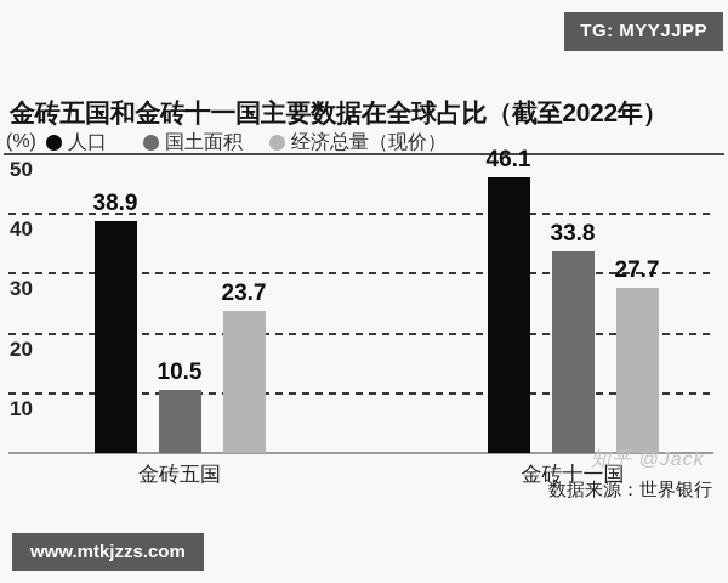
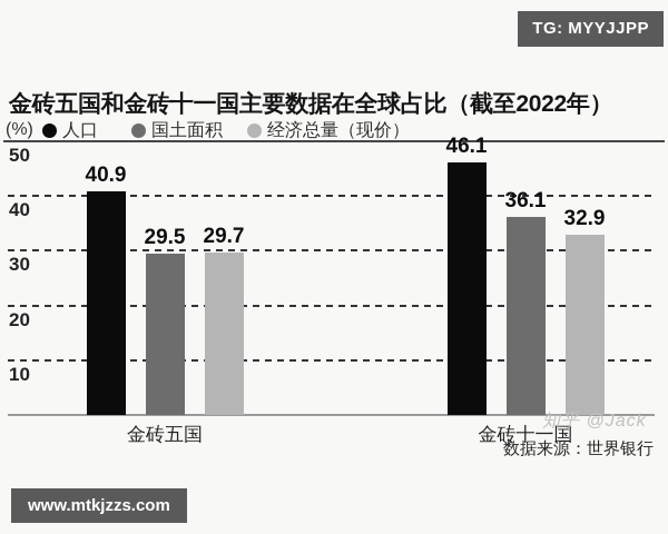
人口/金砖五国: 38.9 -> 40.9
国土面积/金砖五国: 10.5 -> 29.5
经济总量（现价）/金砖五国: 23.7 -> 29.7
国土面积/金砖十一国: 33.8 -> 36.1
经济总量（现价）/金砖十一国: 27.7 -> 32.9
